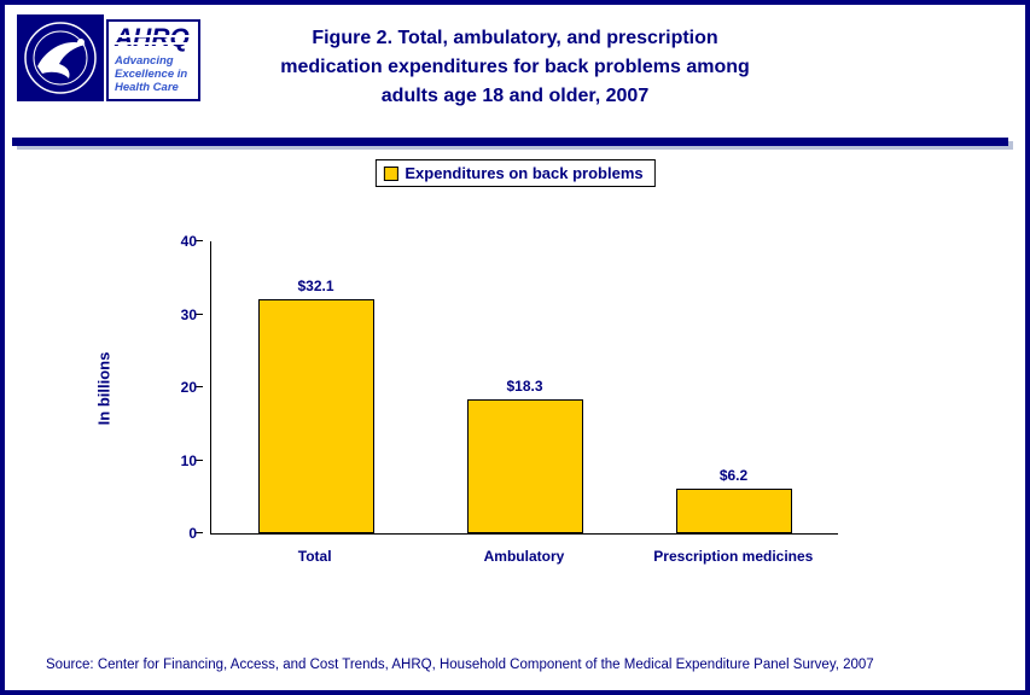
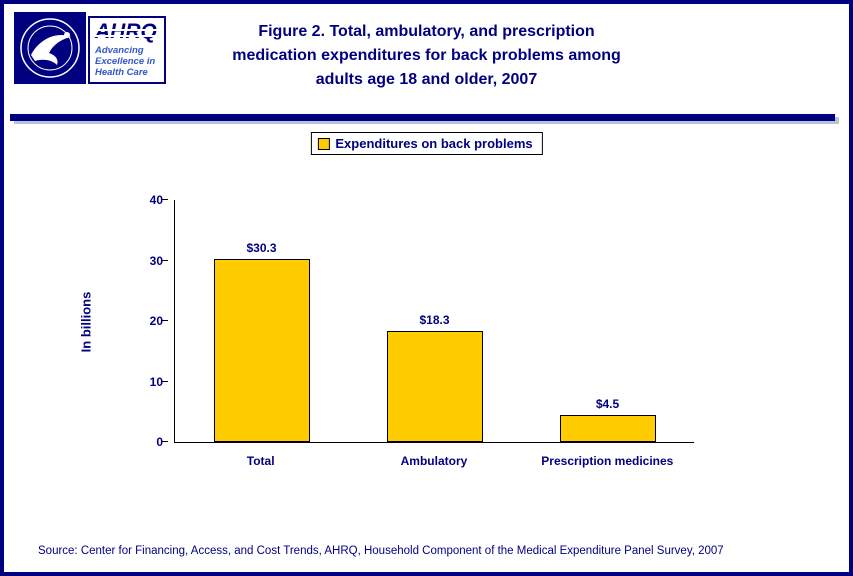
Total: $32.1 -> $30.3
Prescription medicines: $6.2 -> $4.5
